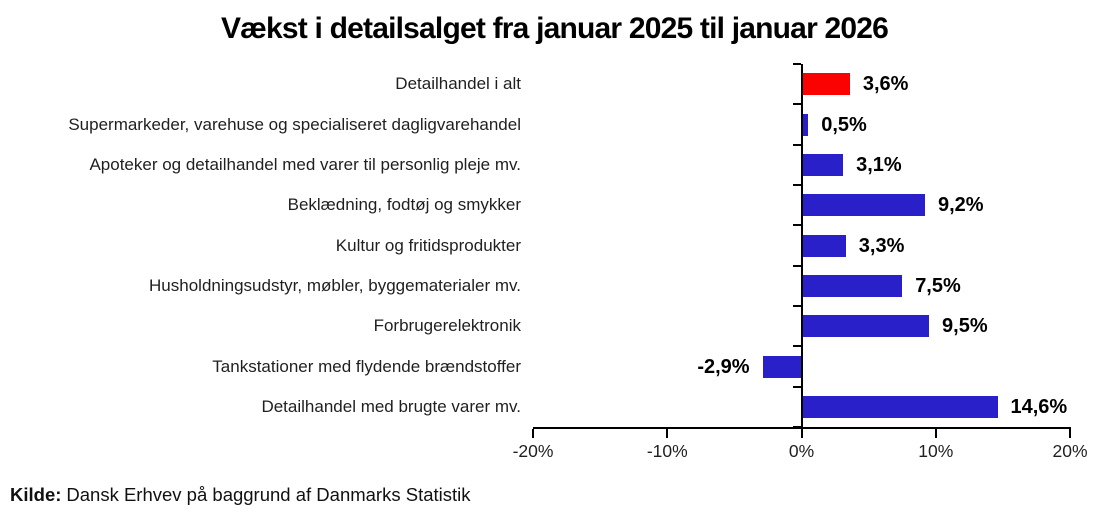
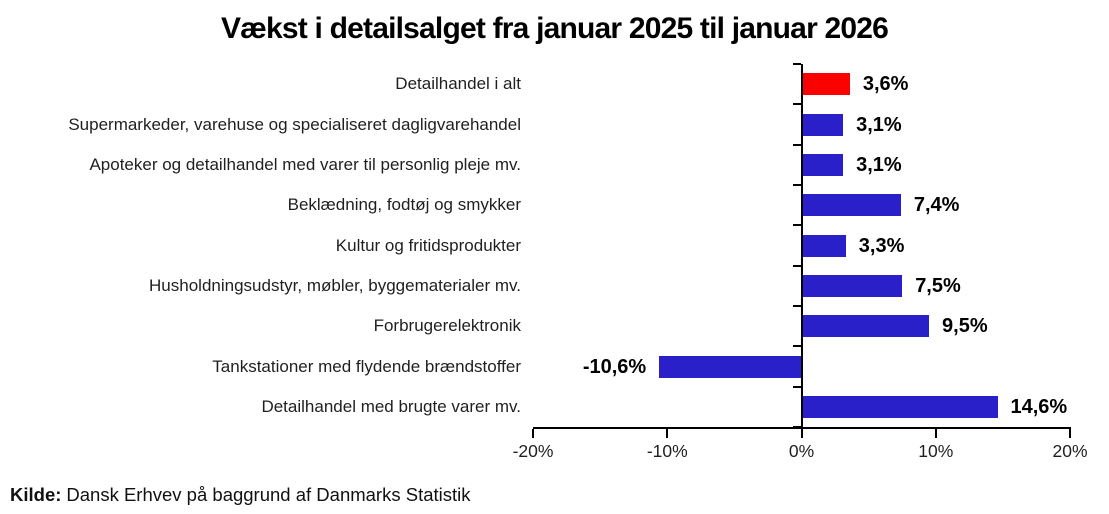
Supermarkeder, varehuse og specialiseret dagligvarehandel: 0,5% -> 3,1%
Beklædning, fodtøj og smykker: 9,2% -> 7,4%
Tankstationer med flydende brændstoffer: -2,9% -> -10,6%
